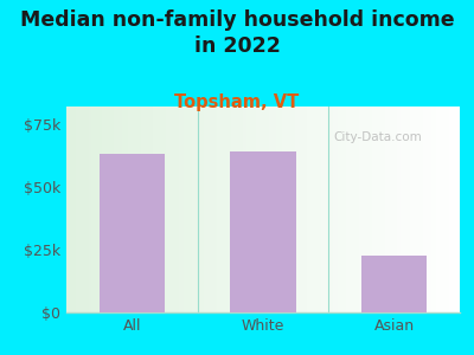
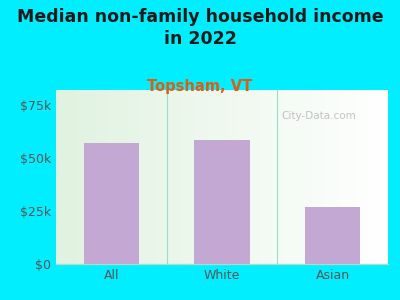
All: $63.0k -> $57.0k
White: $64.0k -> $58.5k
Asian: $22.5k -> $27.0k
